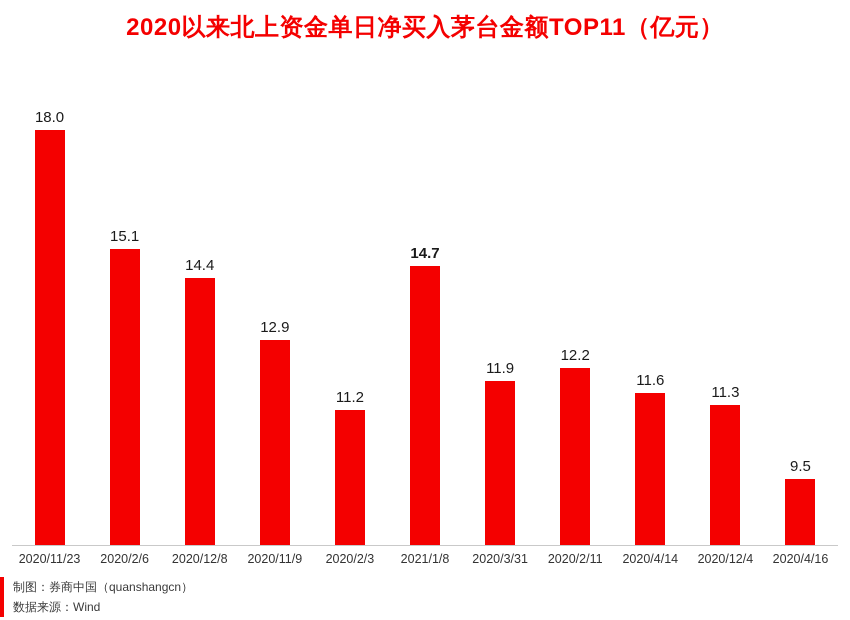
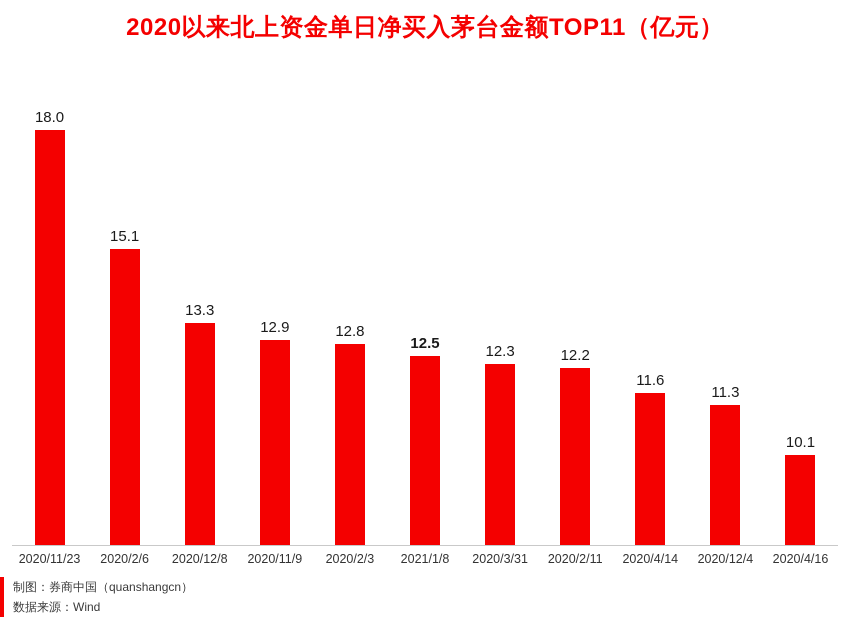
2020/12/8: 14.4 -> 13.3
2020/2/3: 11.2 -> 12.8
2021/1/8: 14.7 -> 12.5
2020/3/31: 11.9 -> 12.3
2020/4/16: 9.5 -> 10.1
